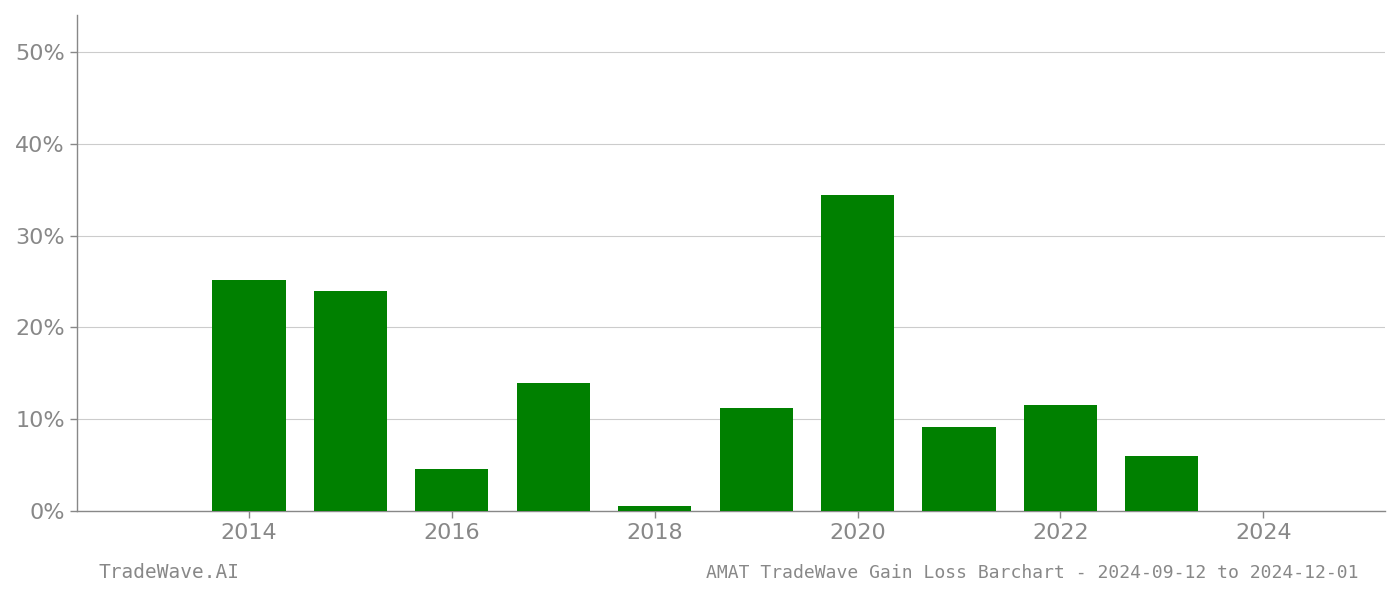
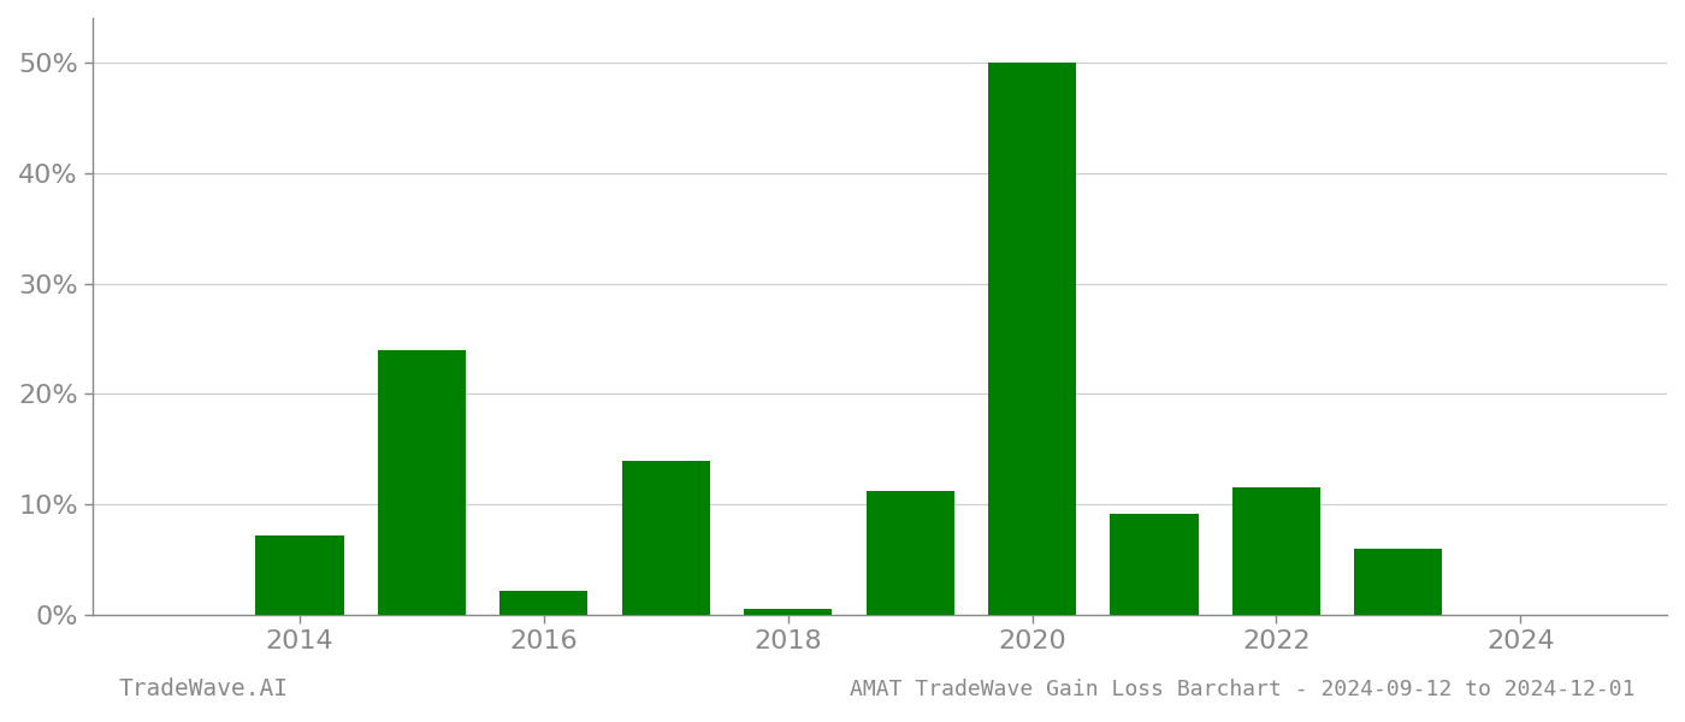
2014: 25.2% -> 7.2%
2016: 4.6% -> 2.2%
2020: 34.4% -> 50.0%
